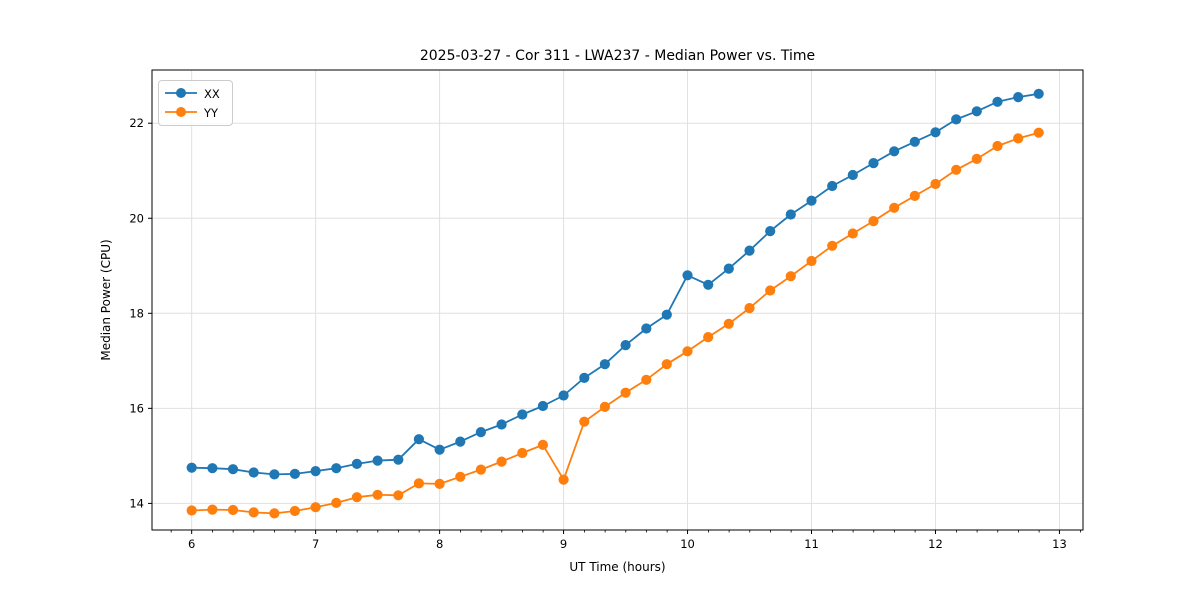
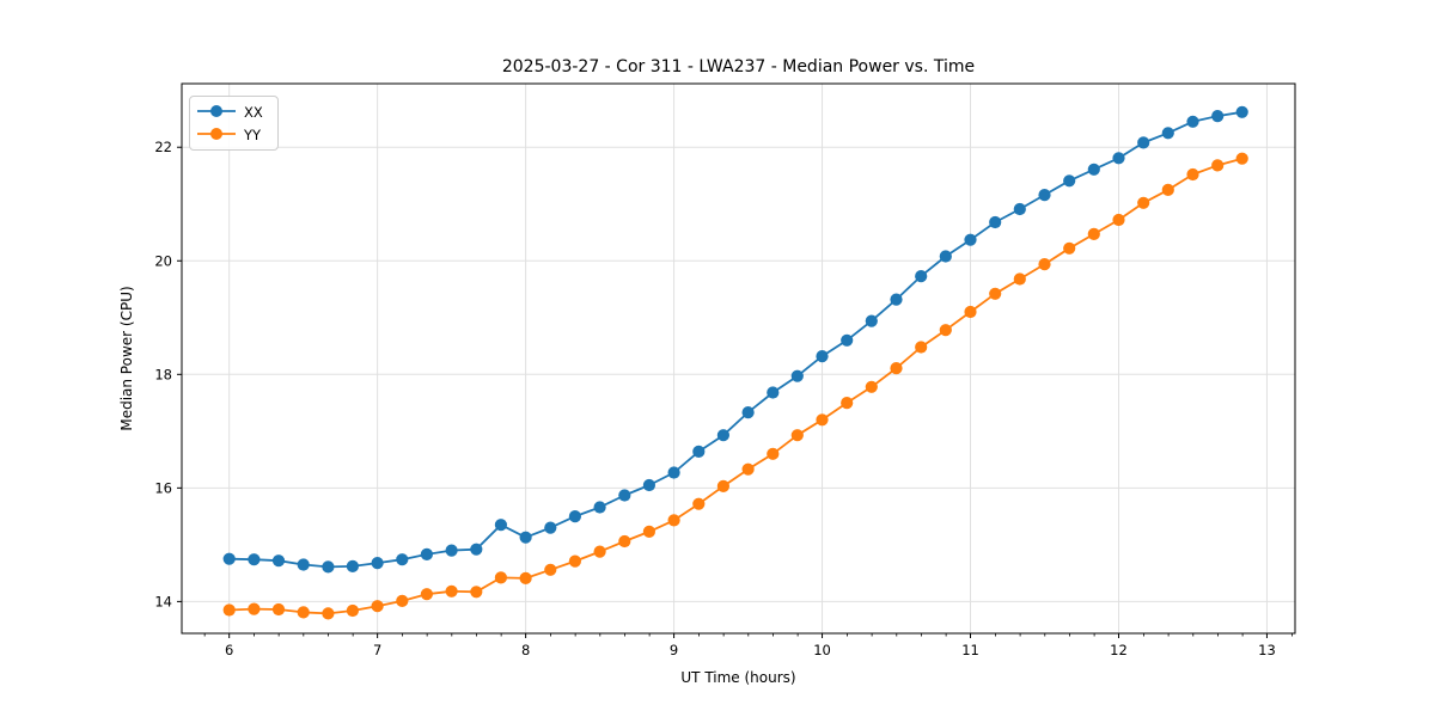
YY/9: 14.5 -> 15.4
XX/10: 18.8 -> 18.3
